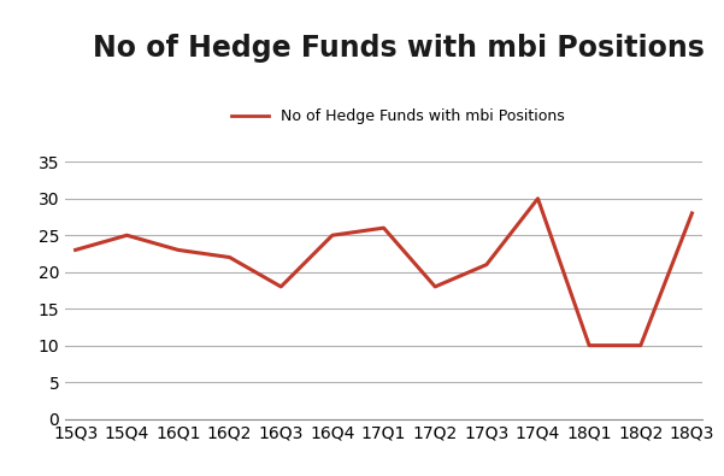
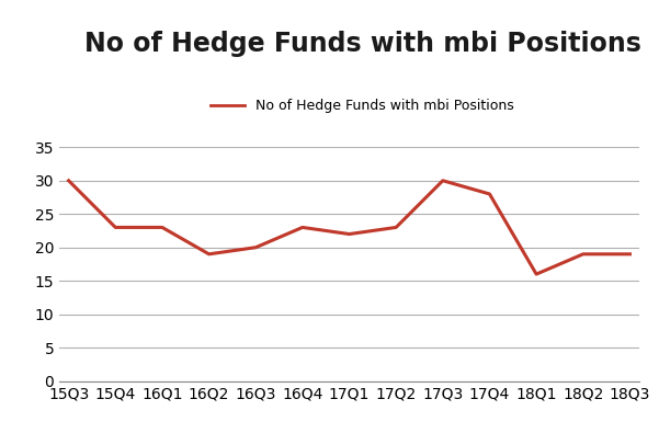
15Q3: 23 -> 30
15Q4: 25 -> 23
16Q2: 22 -> 19
16Q3: 18 -> 20
16Q4: 25 -> 23
17Q1: 26 -> 22
17Q2: 18 -> 23
17Q3: 21 -> 30
17Q4: 30 -> 28
18Q1: 10 -> 16
18Q2: 10 -> 19
18Q3: 28 -> 19
